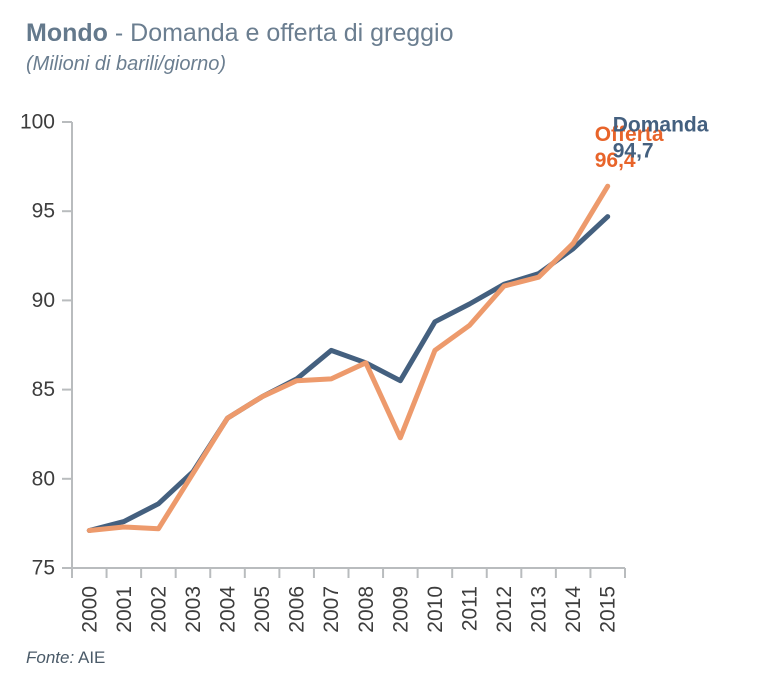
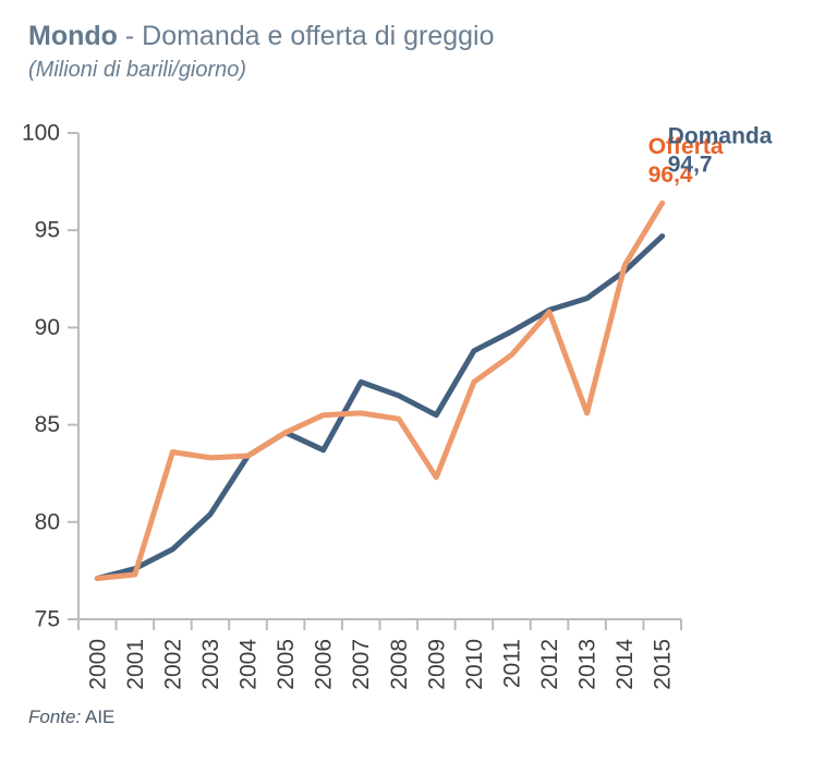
Offerta/2002: 77.2 -> 83.6
Offerta/2003: 80.3 -> 83.3
Domanda/2006: 85.6 -> 83.7
Offerta/2008: 86.5 -> 85.3
Offerta/2013: 91.3 -> 85.6
